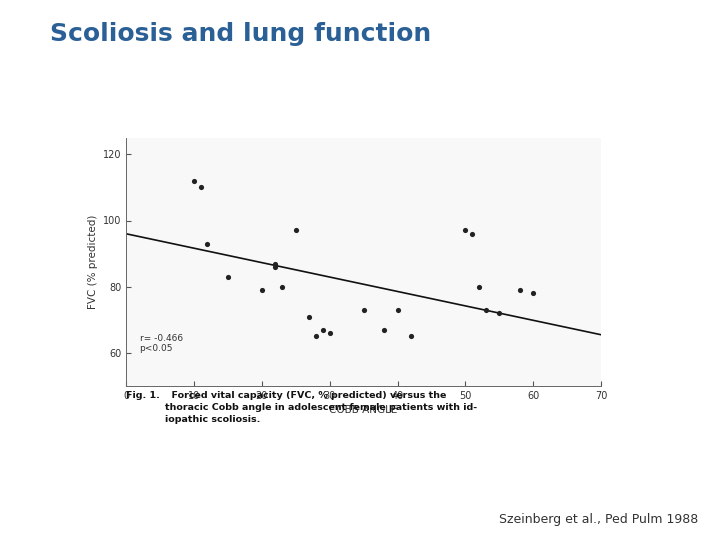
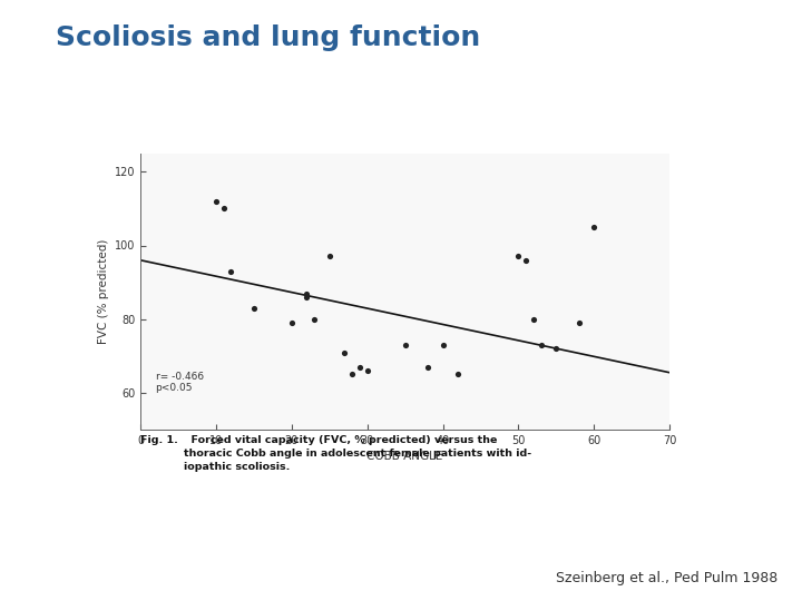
60: 78 -> 105
